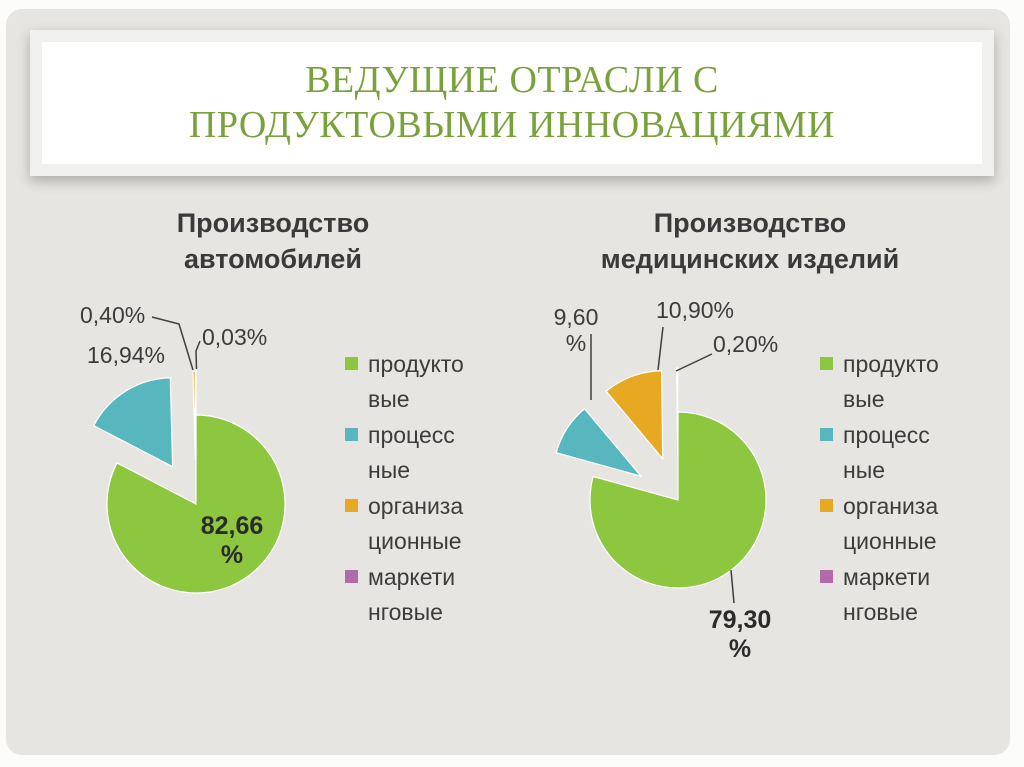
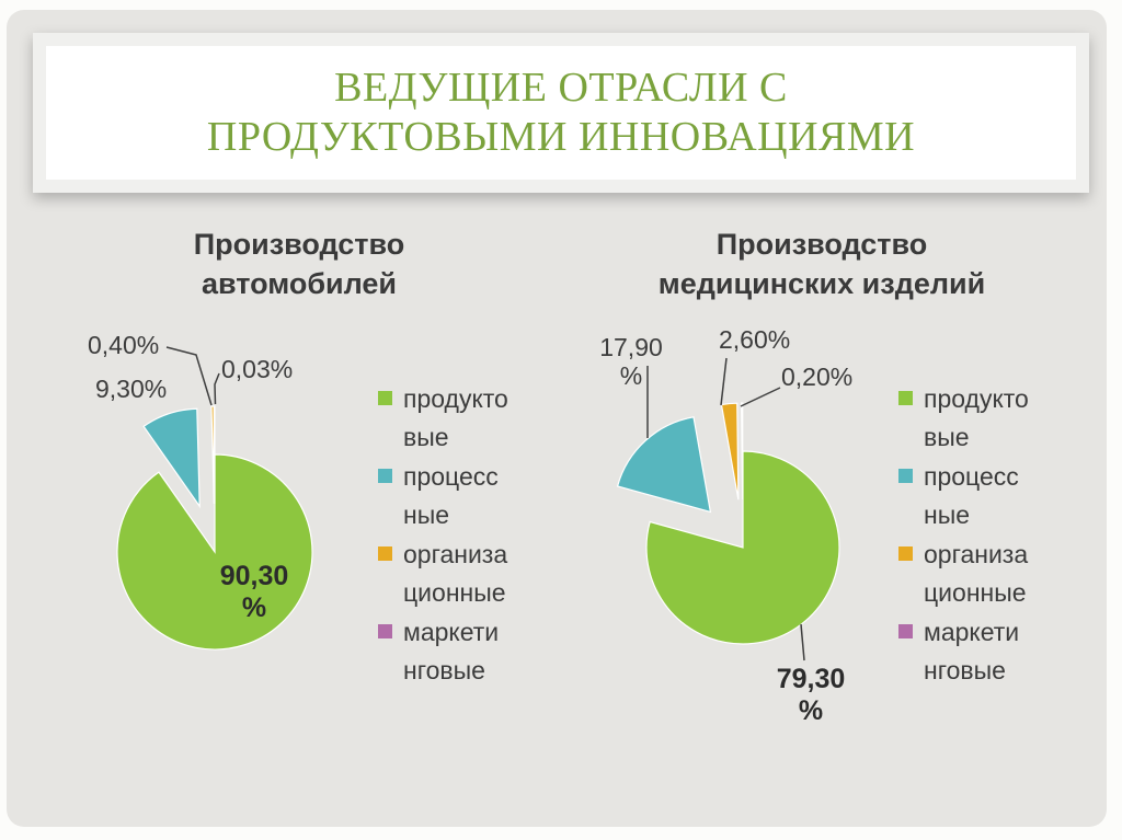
Производство автомобилей/продуктовые: 82,66 -> 90,30
Производство автомобилей/процессные: 16,94% -> 9,30%
Производство медицинских изделий/процессные: 9,60 -> 17,90
Производство медицинских изделий/организационные: 10,90% -> 2,60%
